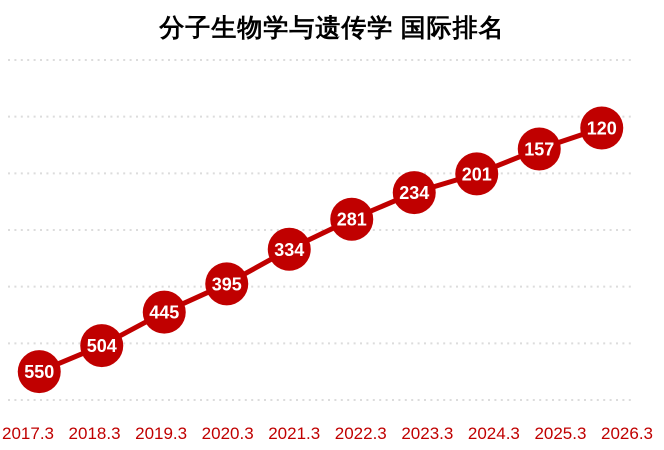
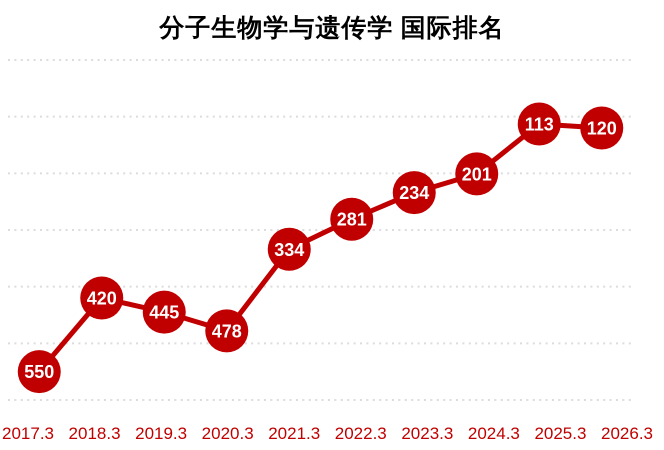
2018.3: 504 -> 420
2020.3: 395 -> 478
2025.3: 157 -> 113
